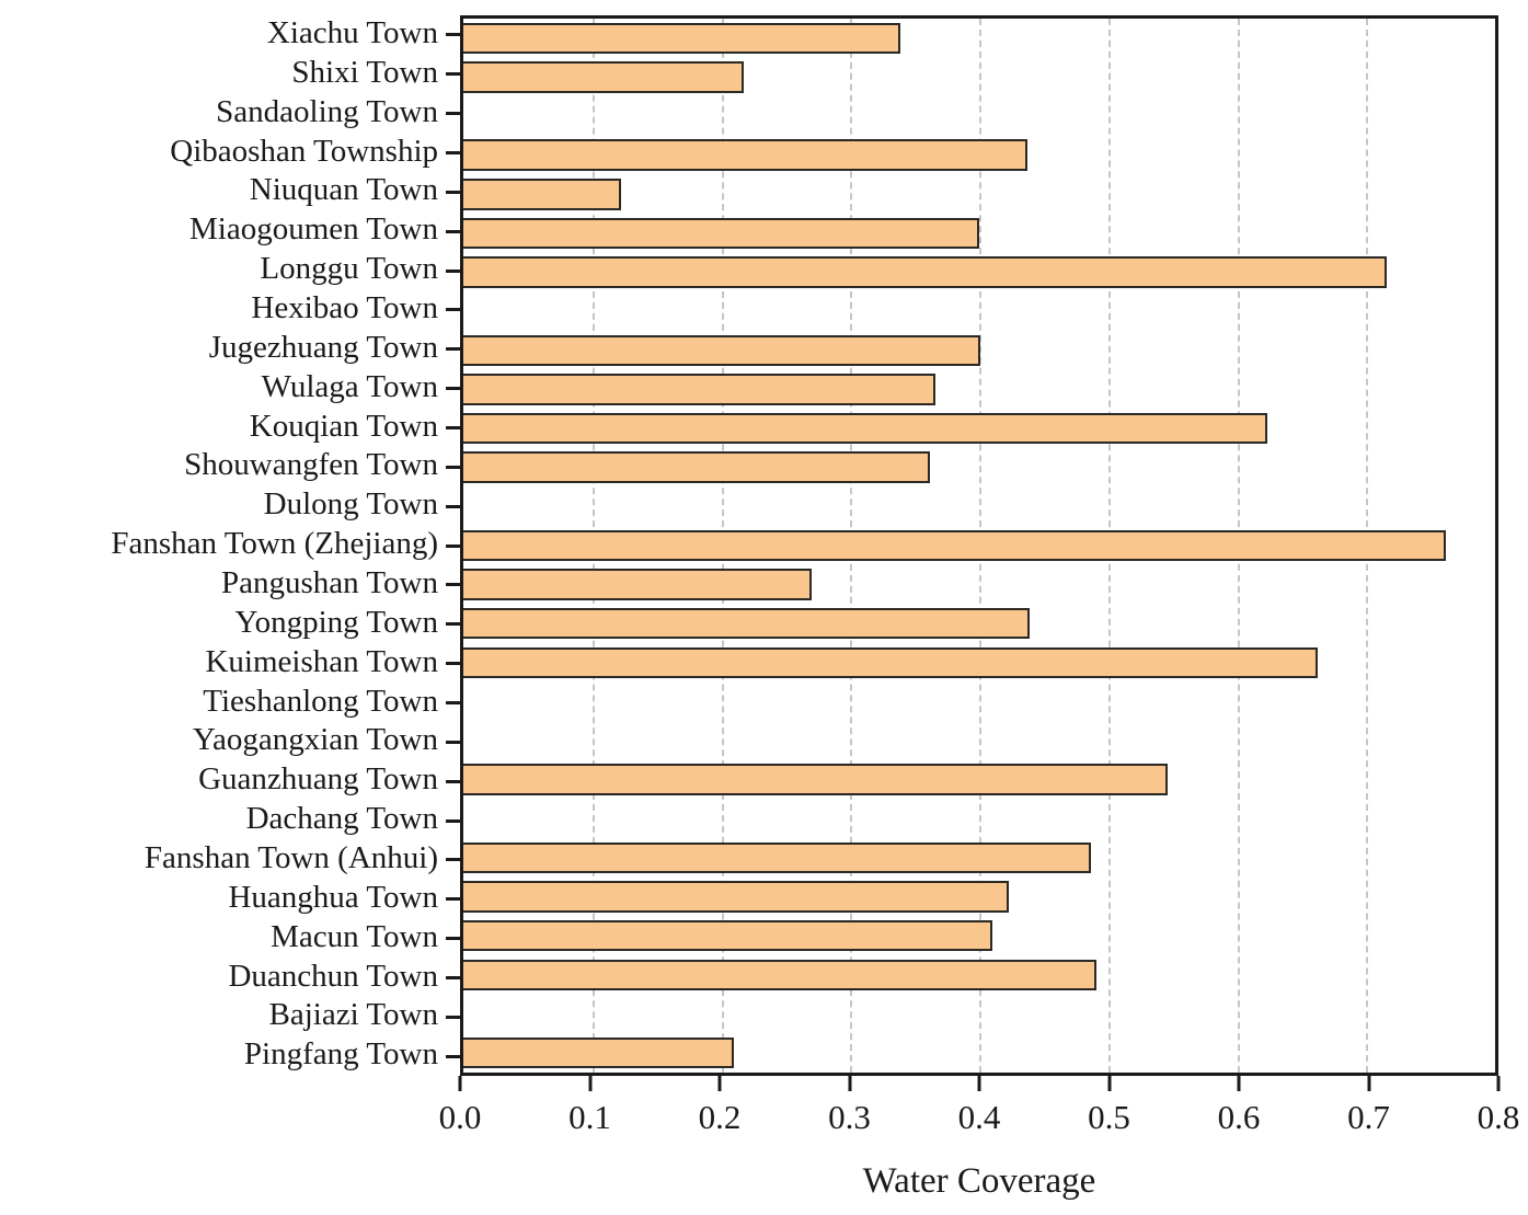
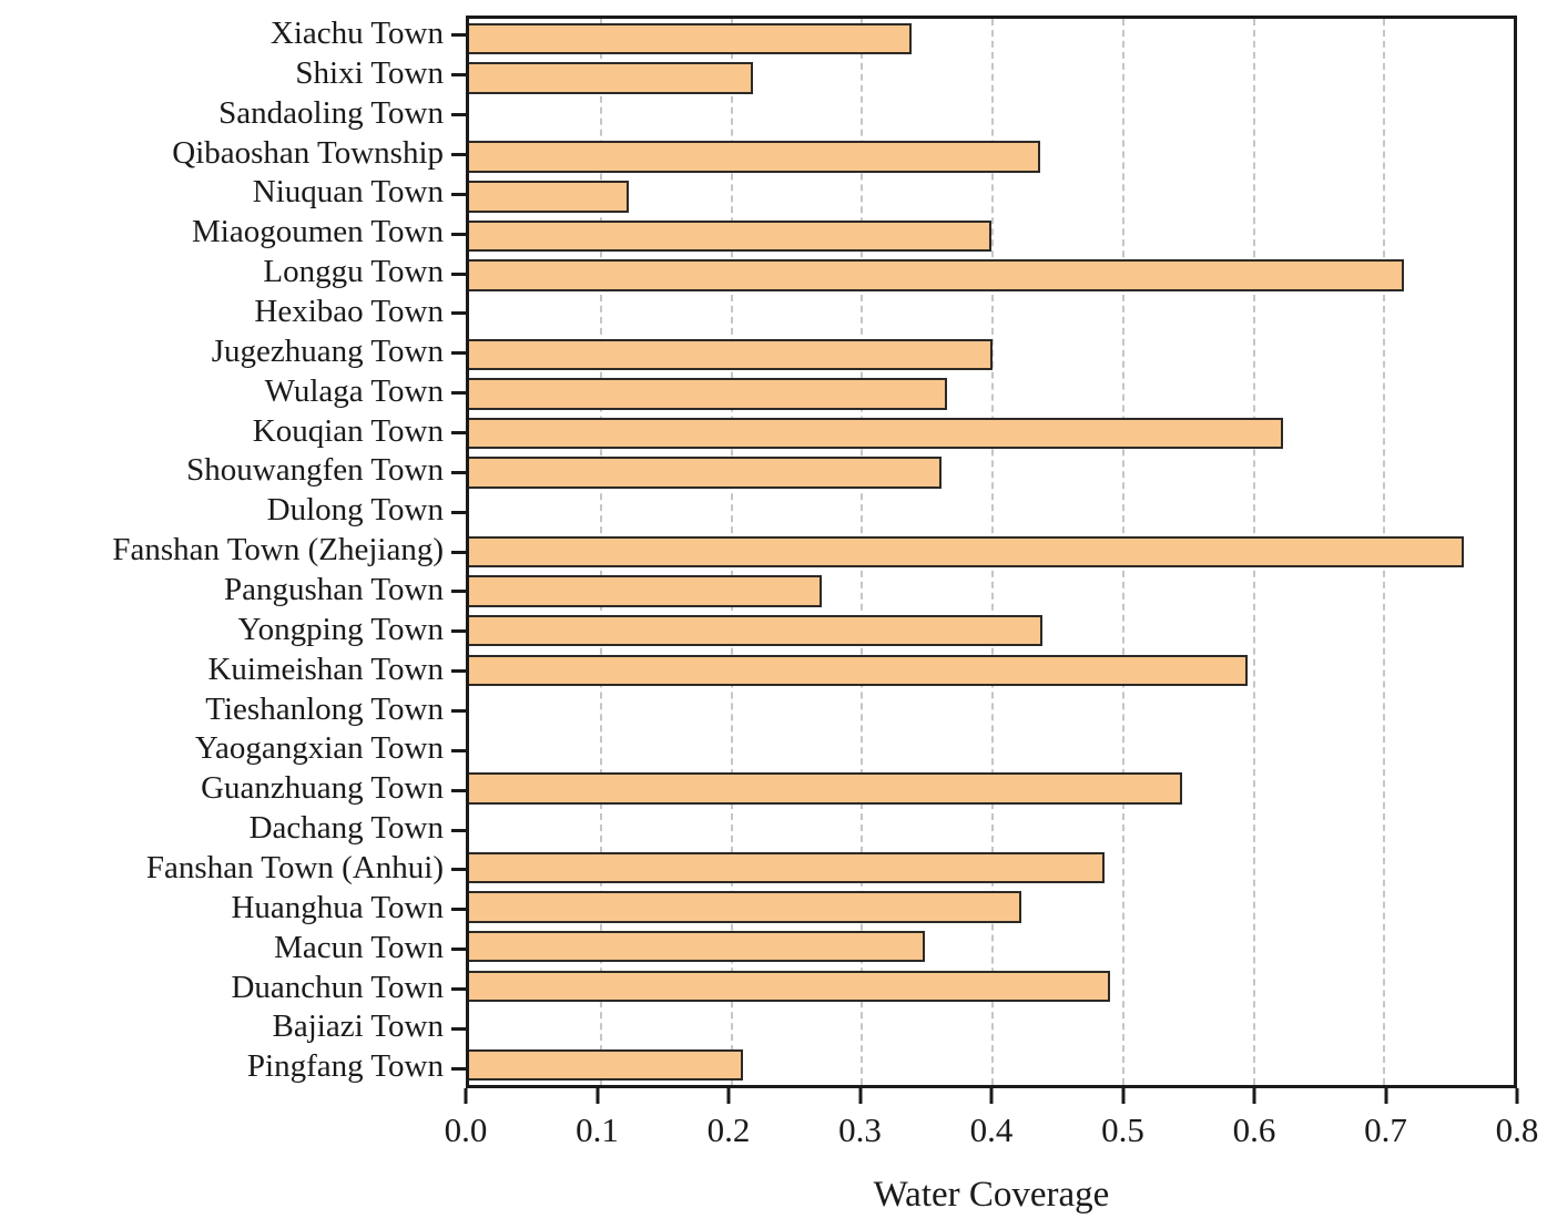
Kuimeishan Town: 0.662 -> 0.596
Macun Town: 0.410 -> 0.349
